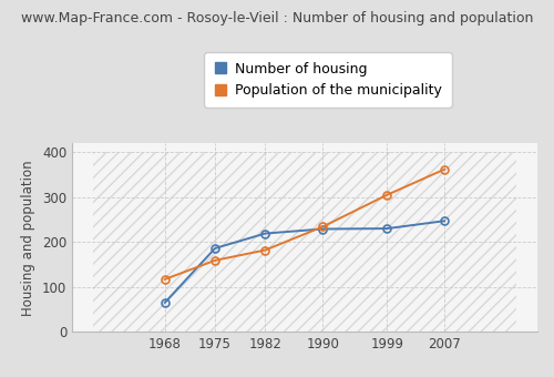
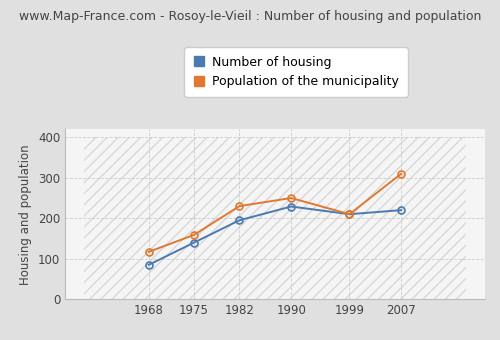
Number of housing/1968: 65 -> 85
Number of housing/1975: 186 -> 140
Number of housing/1982: 219 -> 195
Population of the municipality/1982: 182 -> 230
Population of the municipality/1990: 234 -> 250
Number of housing/1999: 230 -> 210
Population of the municipality/1999: 305 -> 210
Number of housing/2007: 247 -> 220
Population of the municipality/2007: 362 -> 310
